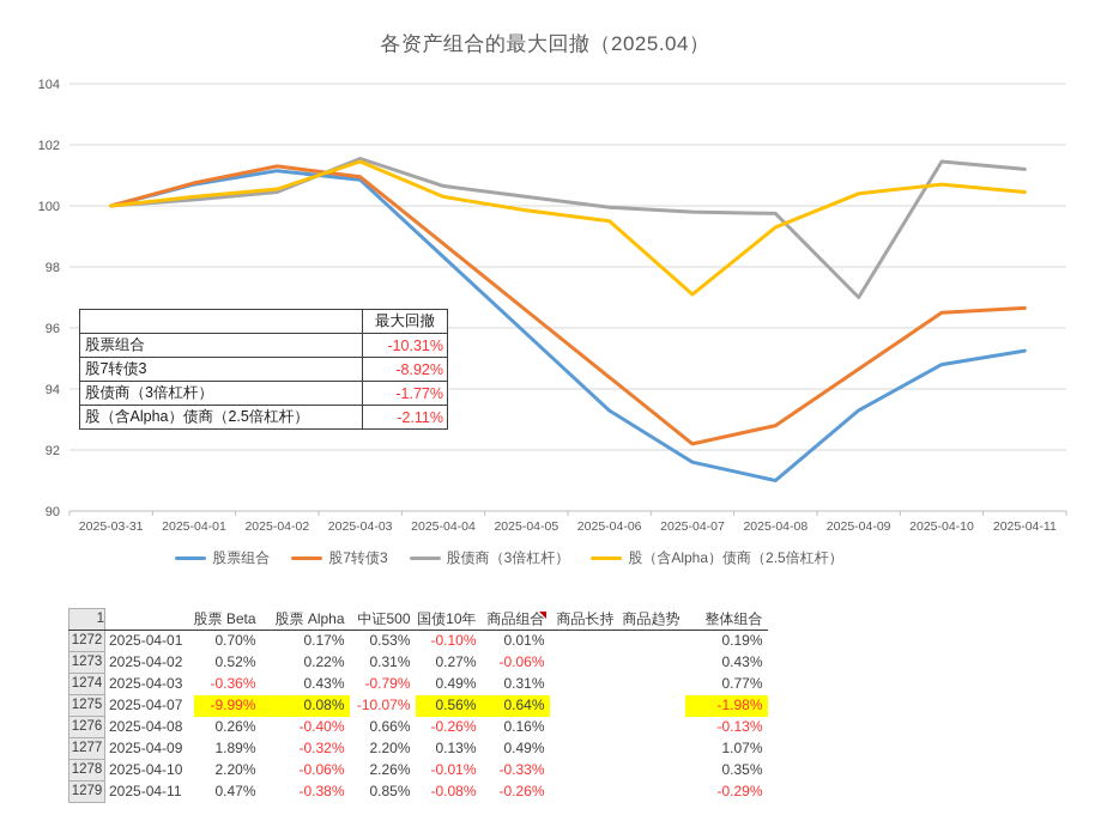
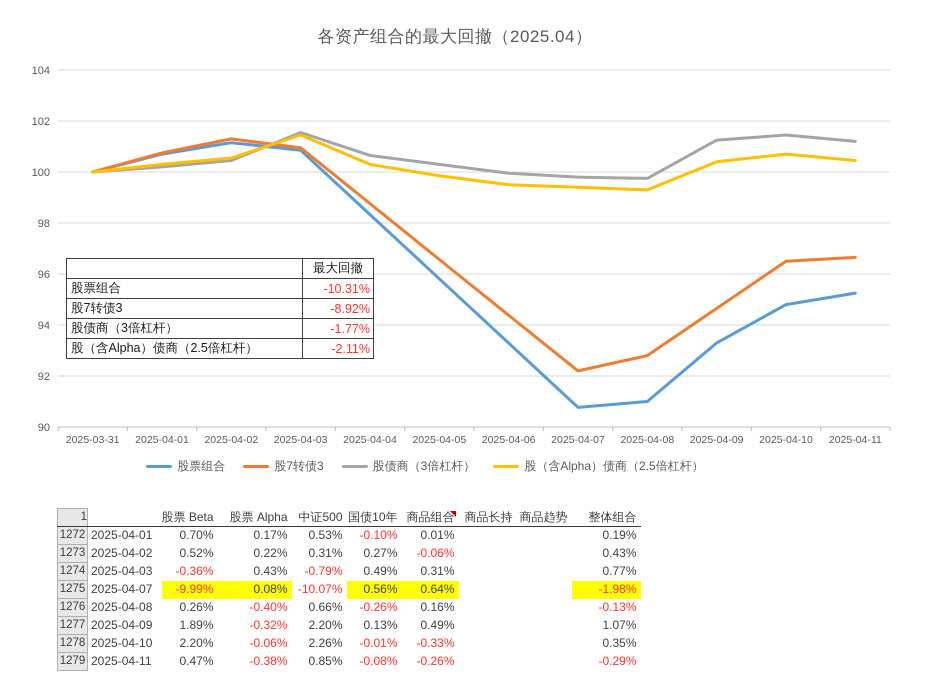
股票组合/2025-04-07: 91.6 -> 90.8
股（含Alpha）债商（2.5倍杠杆）/2025-04-07: 97.1 -> 99.4
股债商（3倍杠杆）/2025-04-09: 97.0 -> 101.2
